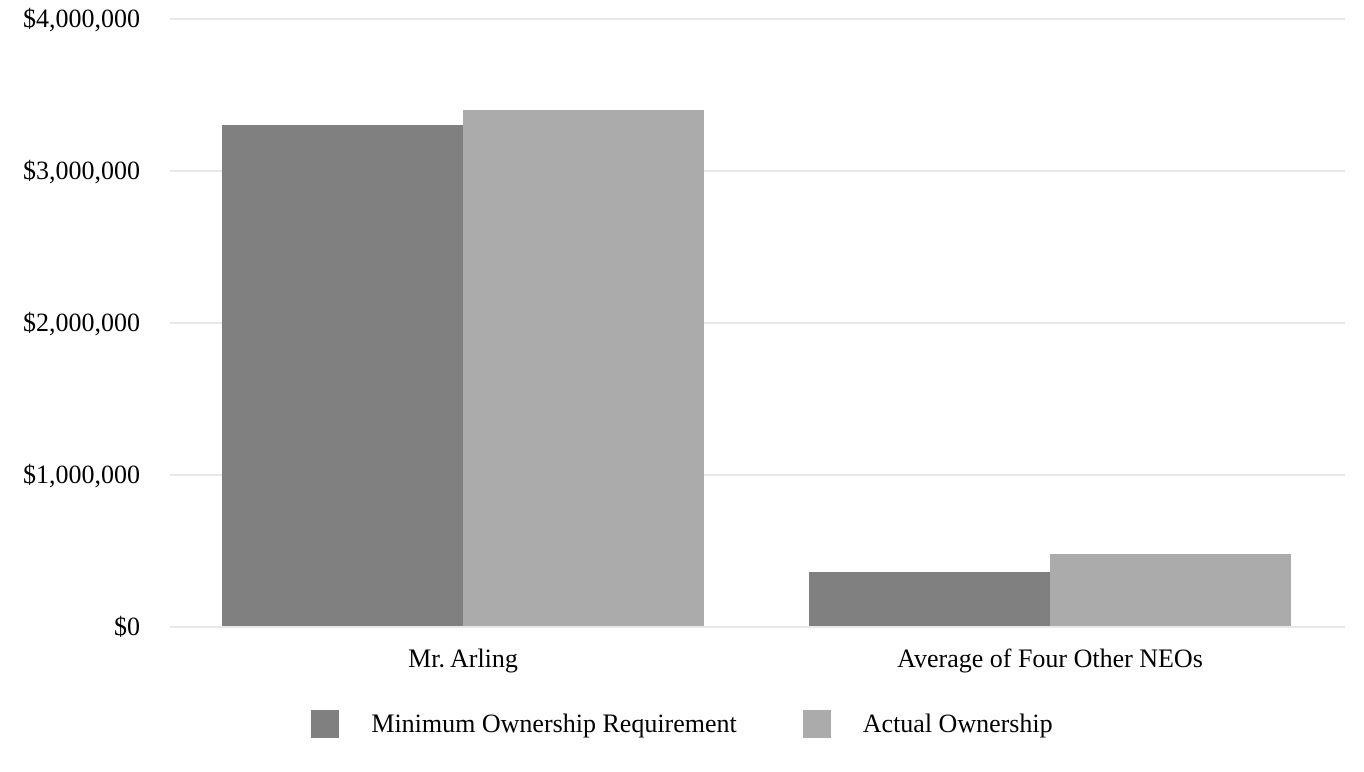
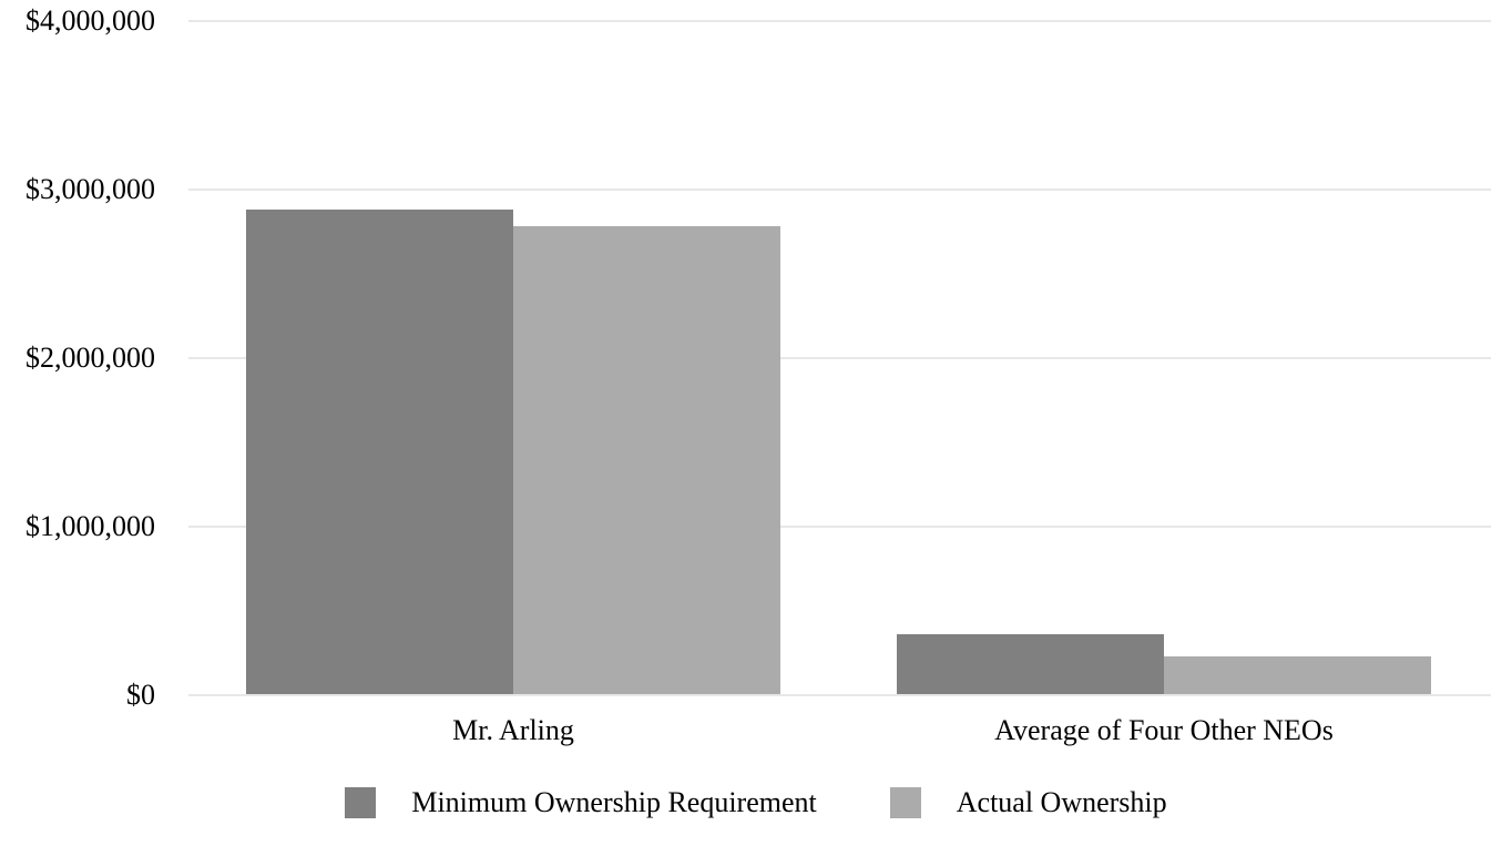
Minimum Ownership Requirement/Mr. Arling: $3300000 -> $2880000
Actual Ownership/Mr. Arling: $3400000 -> $2780000
Actual Ownership/Average of Four Other NEOs: $480000 -> $230000
